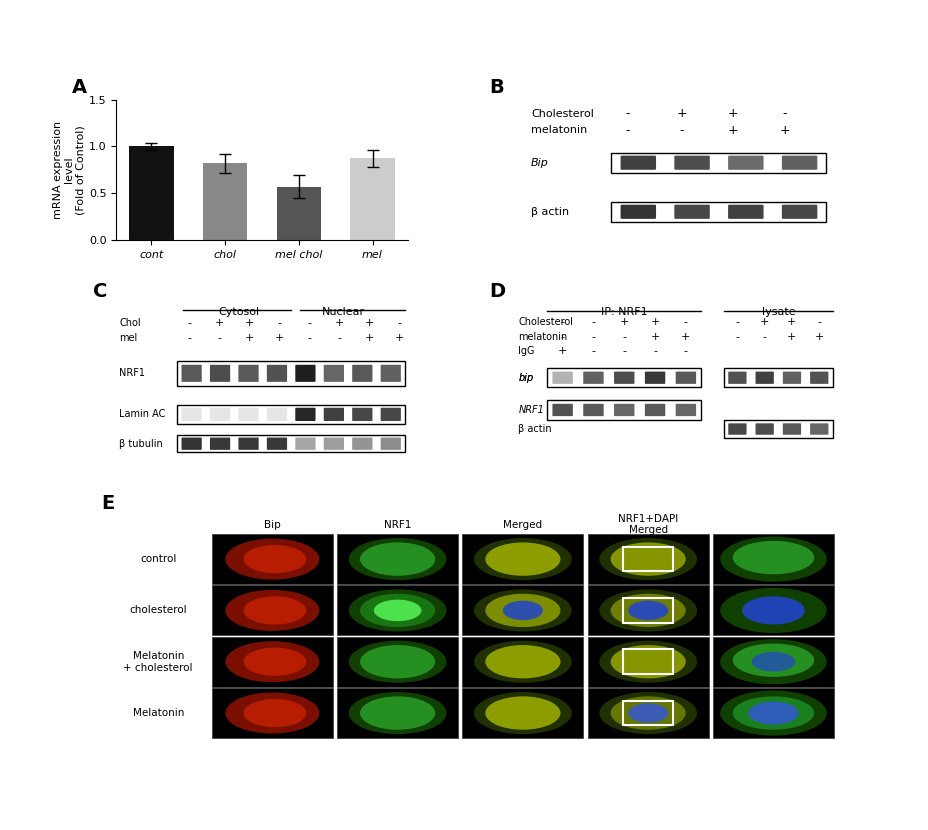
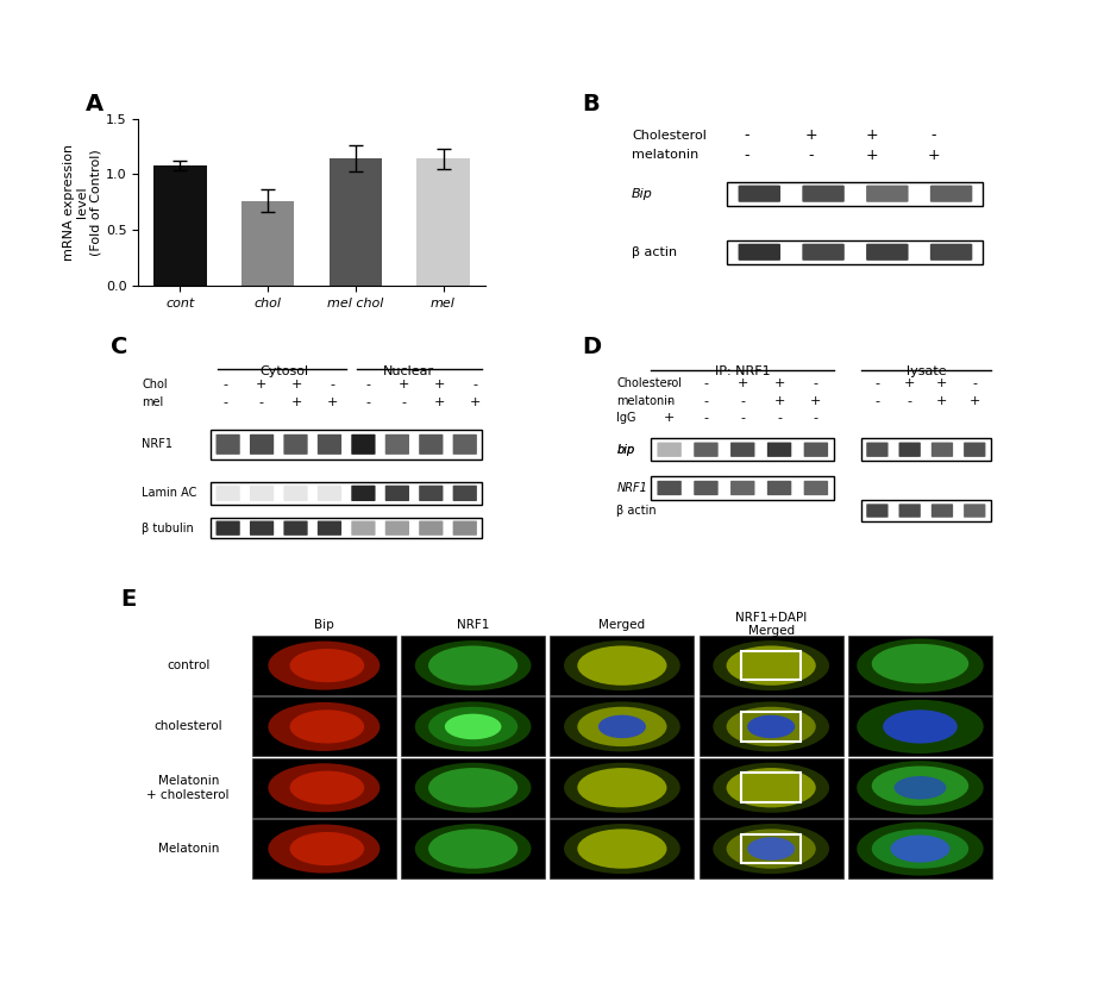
cont: 1.00 -> 1.08
chol: 0.82 -> 0.76
mel chol: 0.57 -> 1.14
mel: 0.87 -> 1.14
